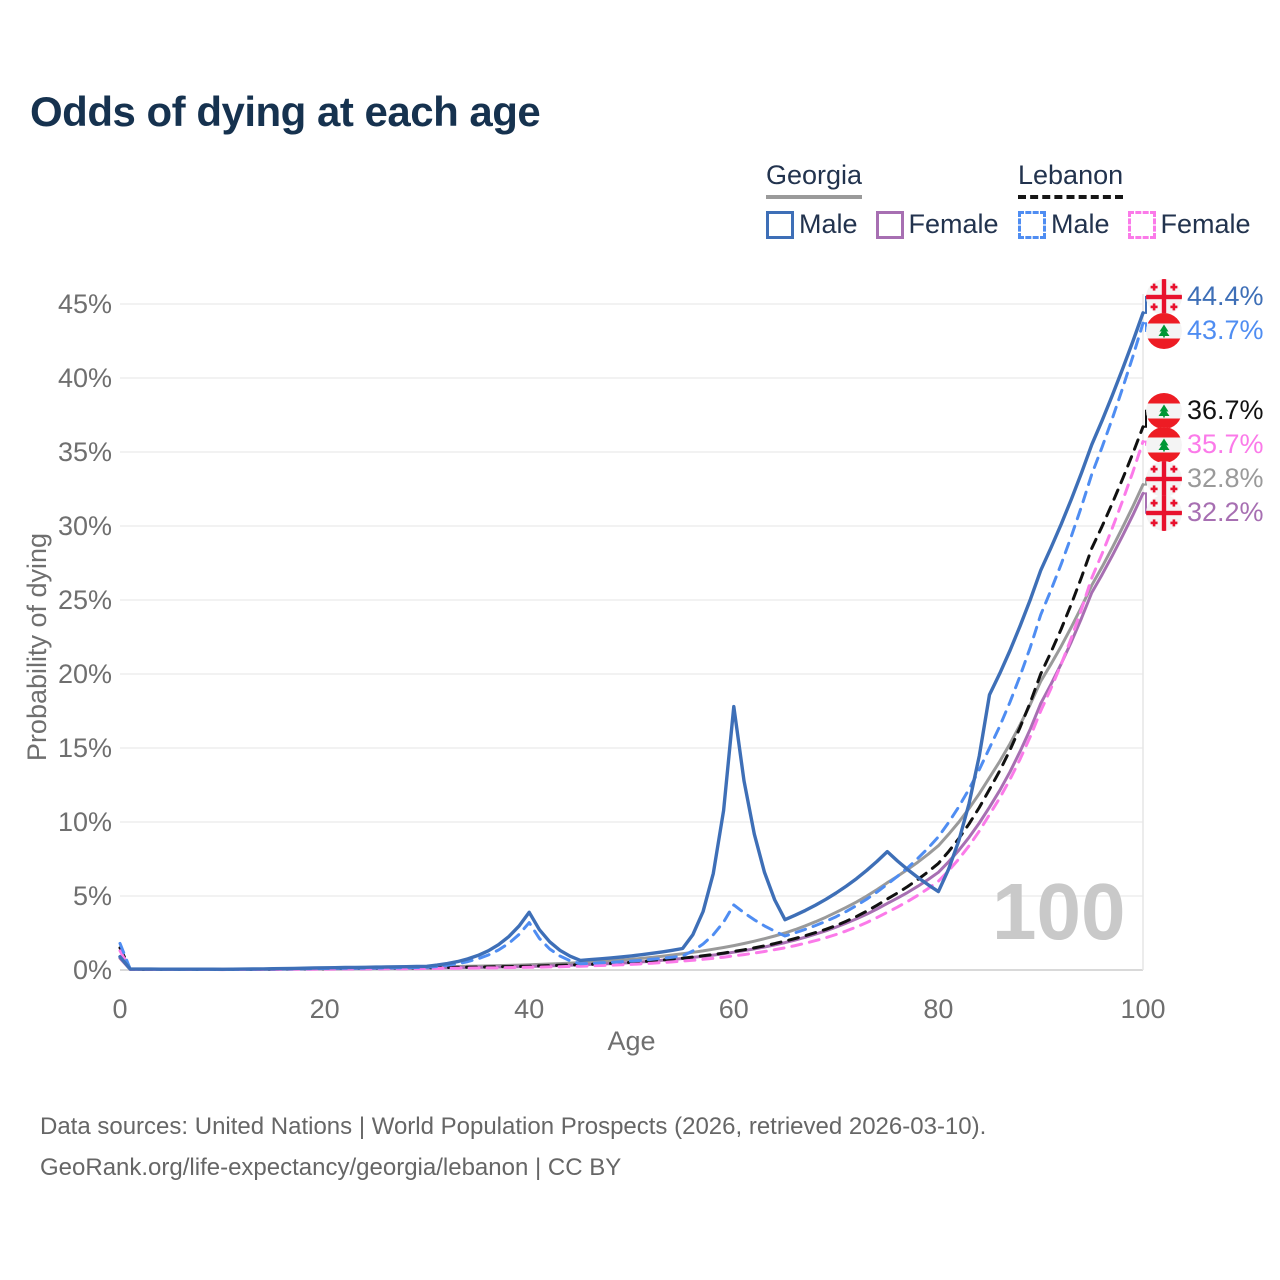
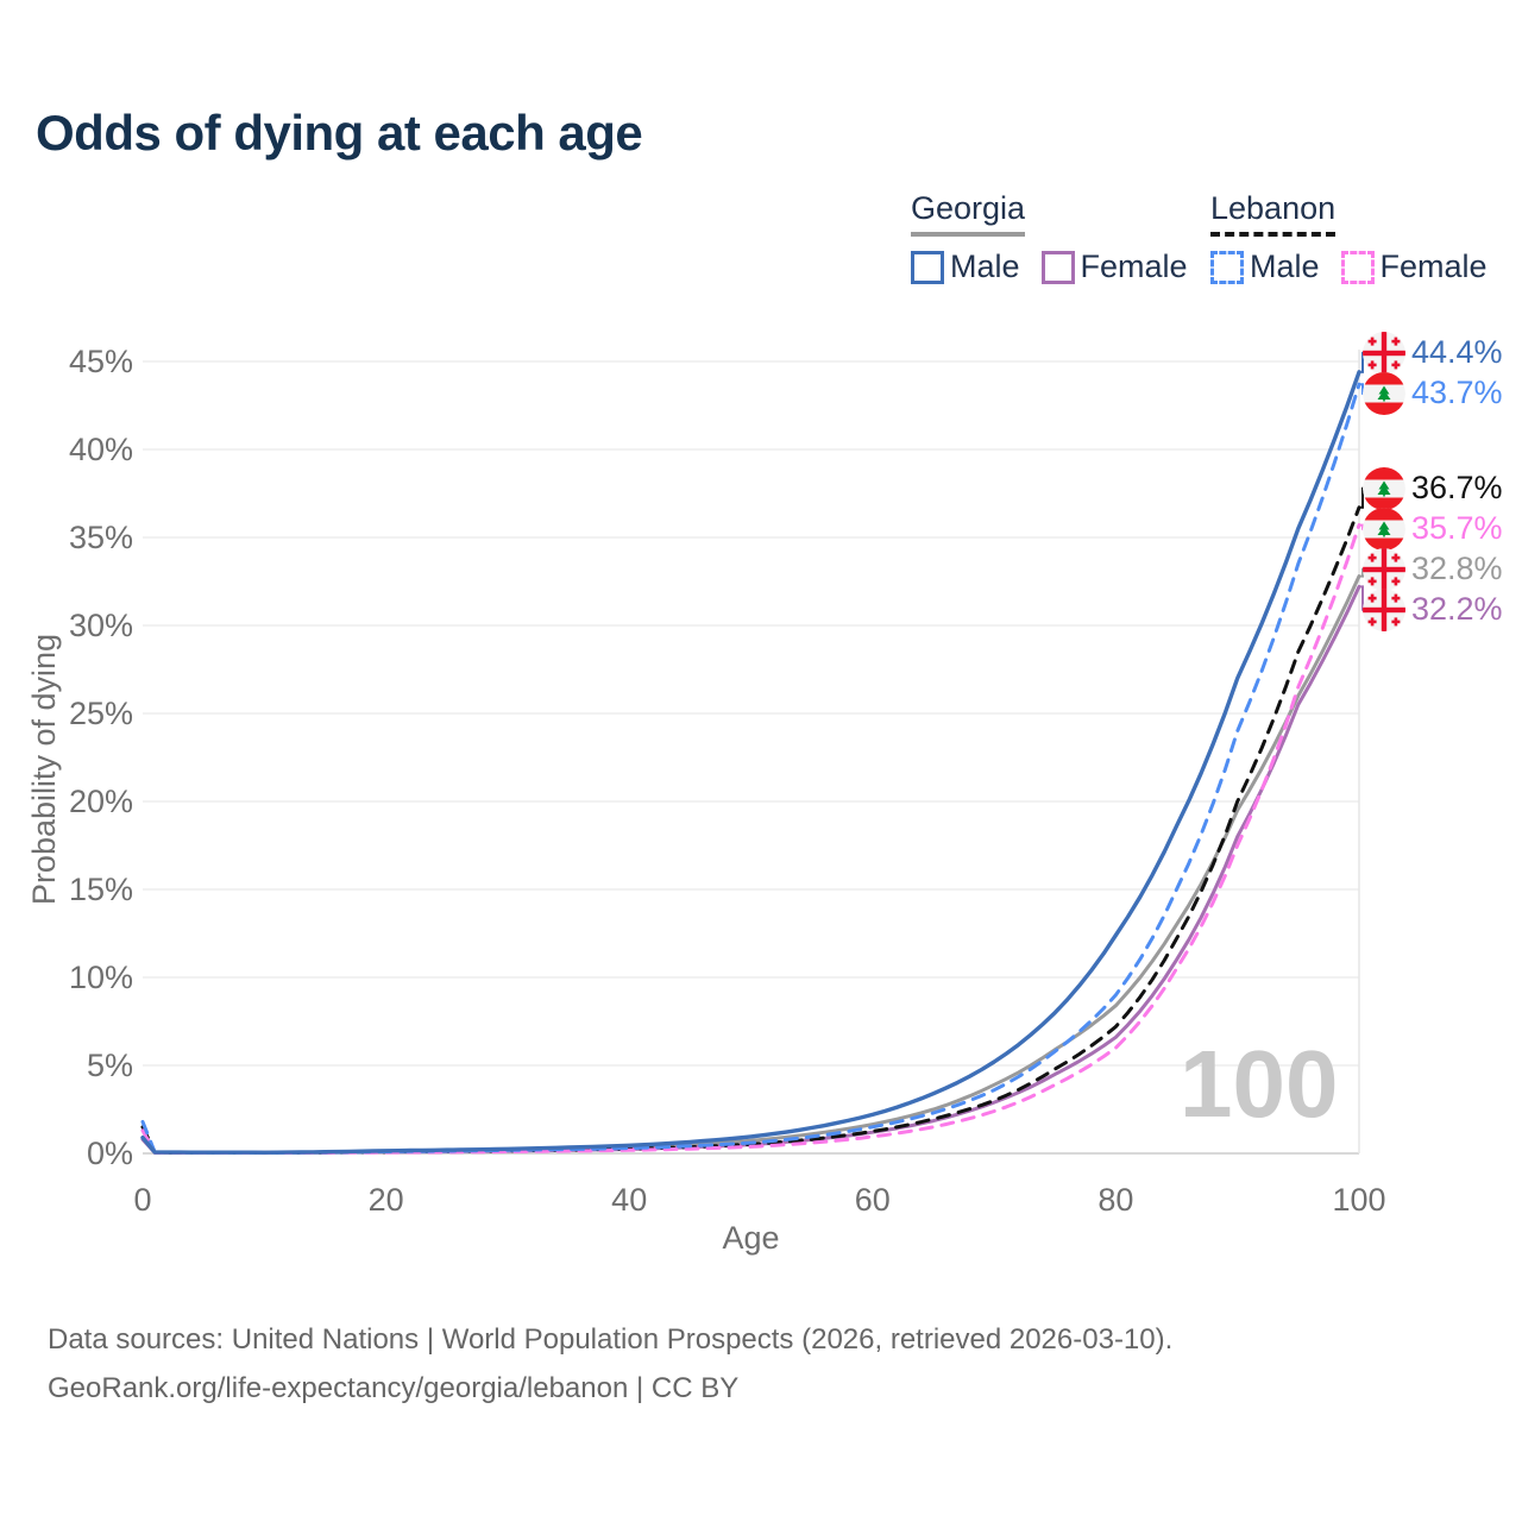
Georgia Male/40: 3.9% -> 0.5%
Lebanon Male/40: 3.2% -> 0.3%
Georgia Male/60: 17.8% -> 2.2%
Lebanon Male/60: 4.4% -> 1.5%
Georgia Male/80: 5.3% -> 12.4%
